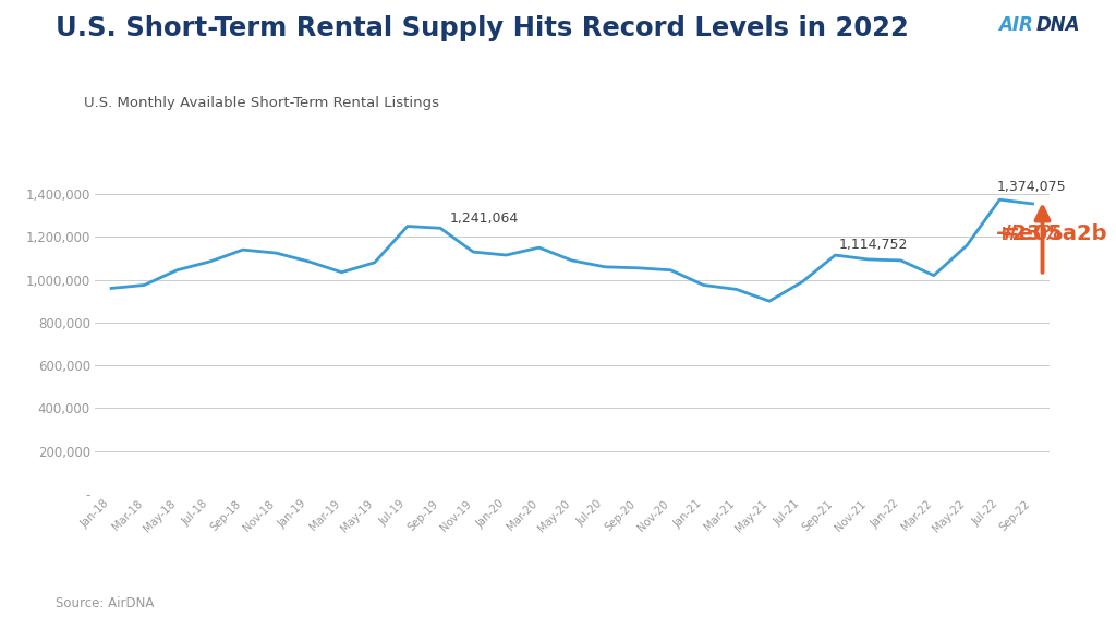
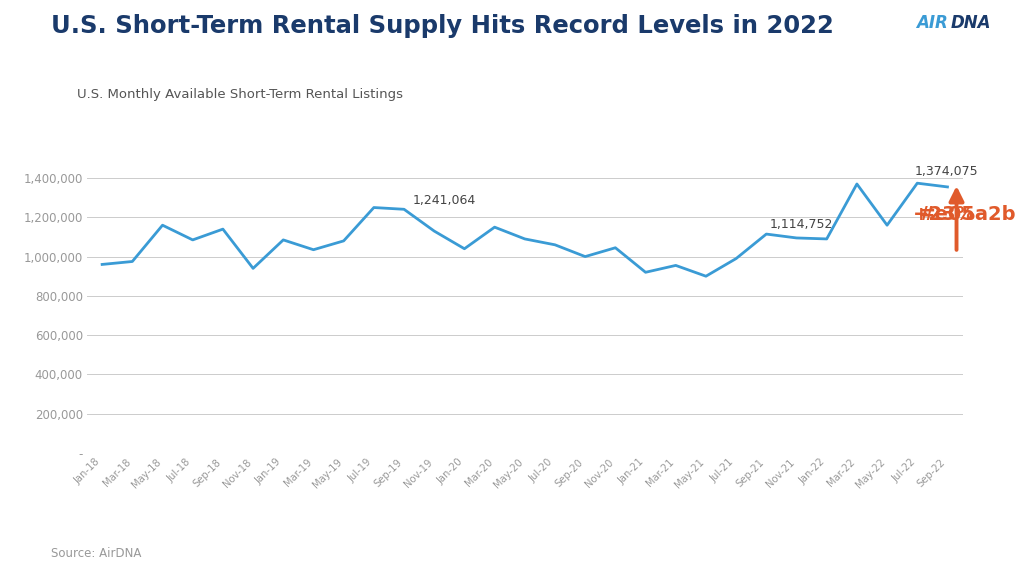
May-18: 1,040,000 -> 1,160,000
Nov-18: 1,120,000 -> 940,000
Jan-20: 1,120,000 -> 1,040,000
Sep-20: 1,060,000 -> 1,000,000
Jan-21: 980,000 -> 920,000
Mar-22: 1,020,000 -> 1,370,000
